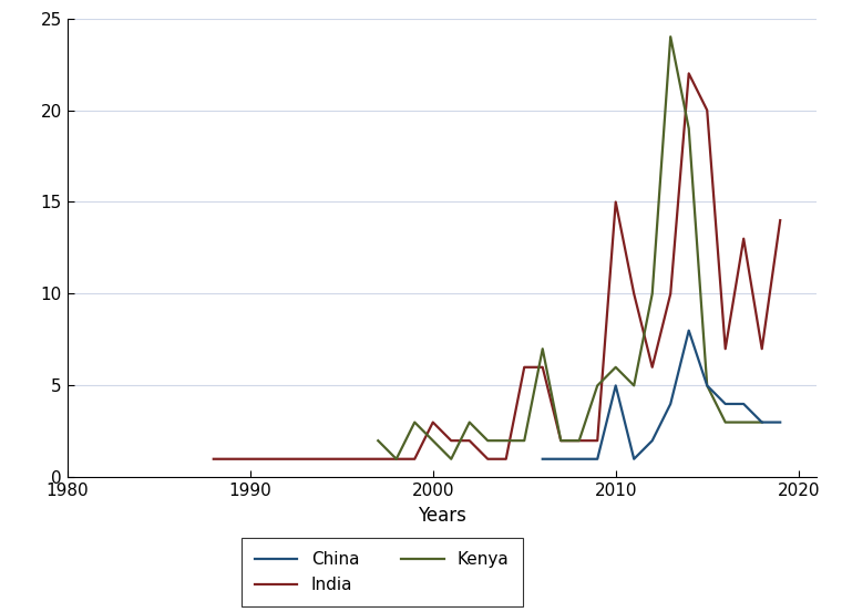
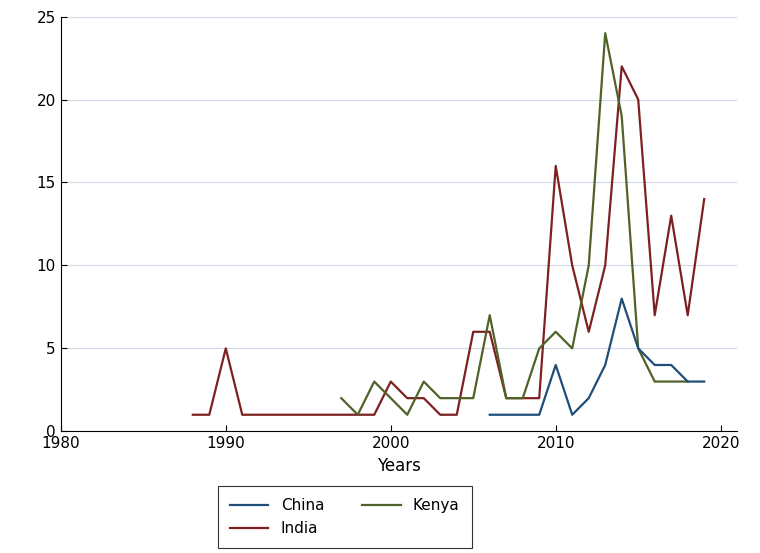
India/1990: 1 -> 5
China/2010: 5 -> 4
India/2010: 15 -> 16
